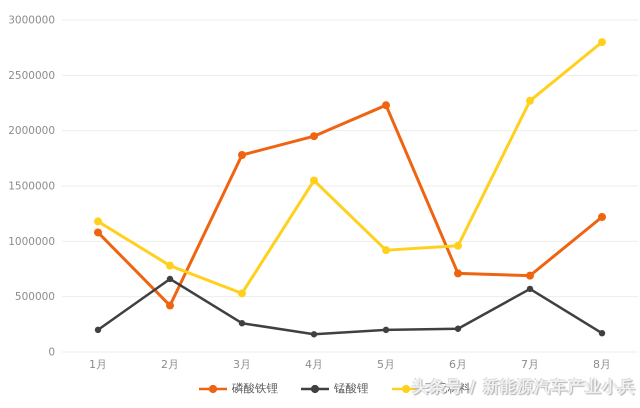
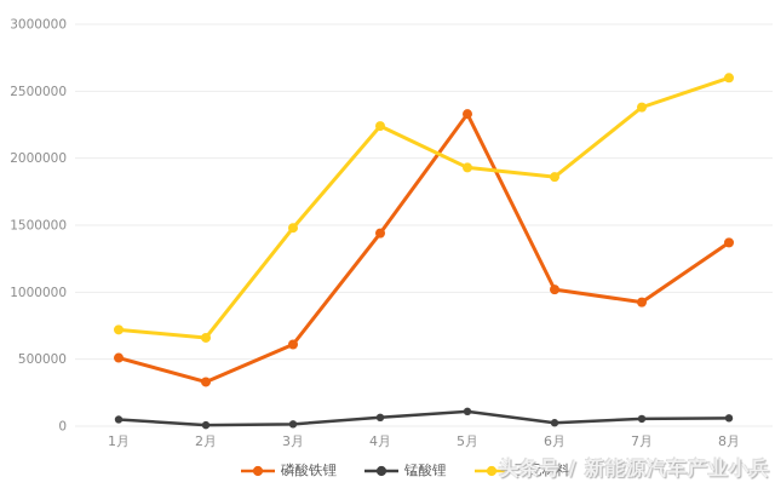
磷酸铁锂/1月: 1080000 -> 510000
锰酸锂/1月: 200000 -> 50000
三元材料/1月: 1180000 -> 720000
磷酸铁锂/2月: 420000 -> 330000
锰酸锂/2月: 660000 -> 10000
三元材料/2月: 780000 -> 660000
磷酸铁锂/3月: 1780000 -> 610000
锰酸锂/3月: 260000 -> 20000
三元材料/3月: 530000 -> 1480000
磷酸铁锂/4月: 1950000 -> 1440000
锰酸锂/4月: 160000 -> 60000
三元材料/4月: 1550000 -> 2240000
磷酸铁锂/5月: 2230000 -> 2330000
锰酸锂/5月: 200000 -> 110000
三元材料/5月: 920000 -> 1930000
磷酸铁锂/6月: 710000 -> 1020000
锰酸锂/6月: 210000 -> 20000
三元材料/6月: 960000 -> 1860000
磷酸铁锂/7月: 690000 -> 920000
锰酸锂/7月: 570000 -> 60000
三元材料/7月: 2270000 -> 2380000
磷酸铁锂/8月: 1220000 -> 1370000
锰酸锂/8月: 170000 -> 60000
三元材料/8月: 2800000 -> 2600000
